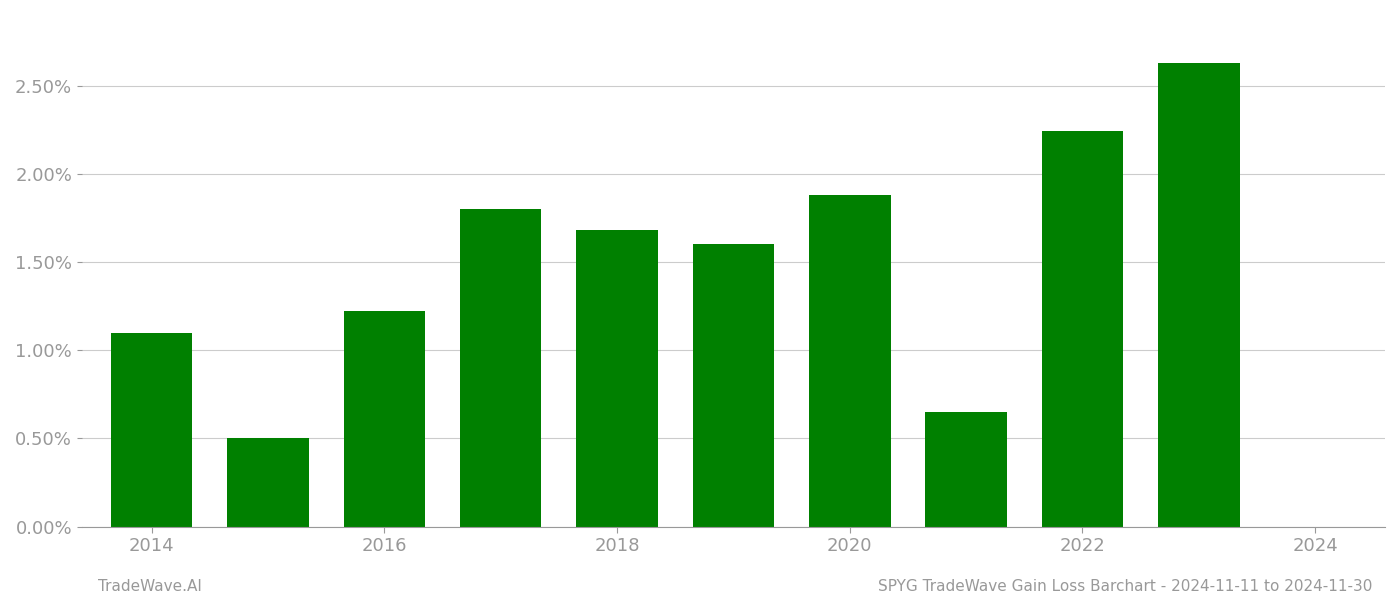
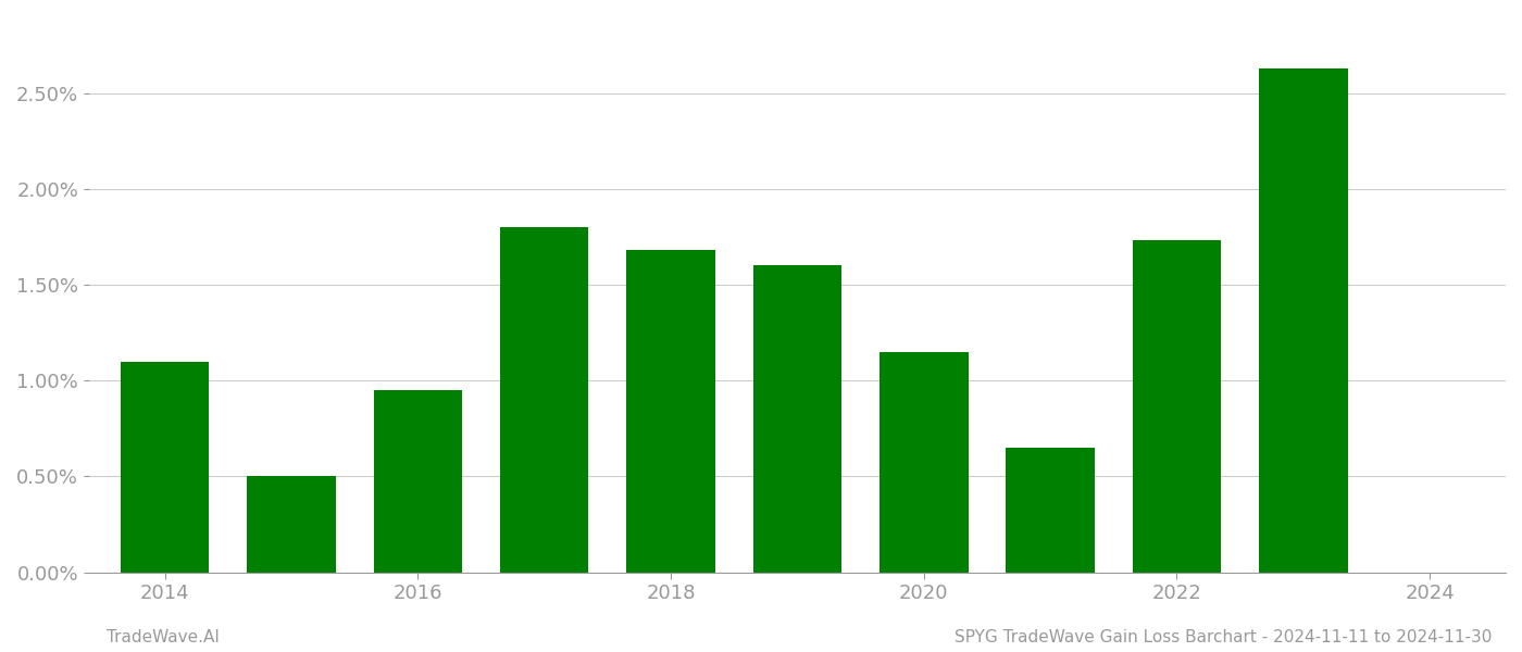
2016: 1.22% -> 0.95%
2020: 1.88% -> 1.15%
2022: 2.24% -> 1.73%
